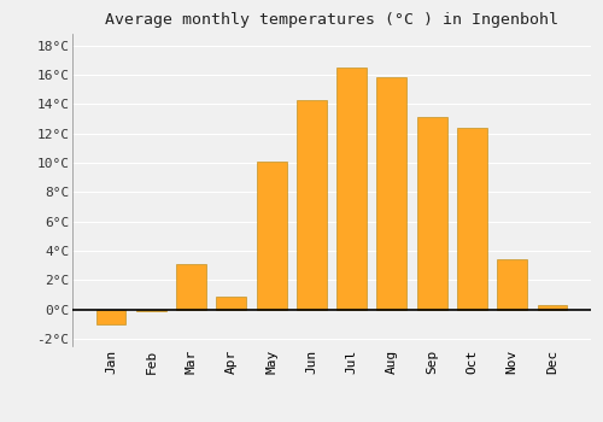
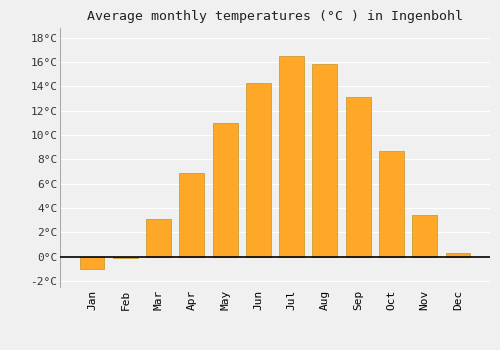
Apr: 0.9°C -> 6.9°C
May: 10.1°C -> 11.0°C
Oct: 12.4°C -> 8.7°C
